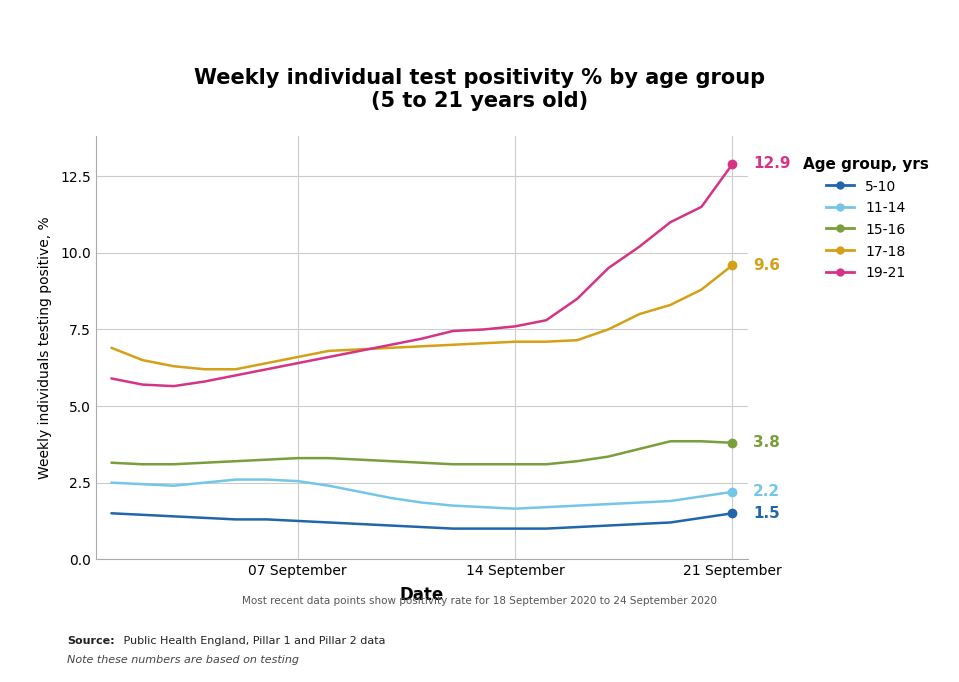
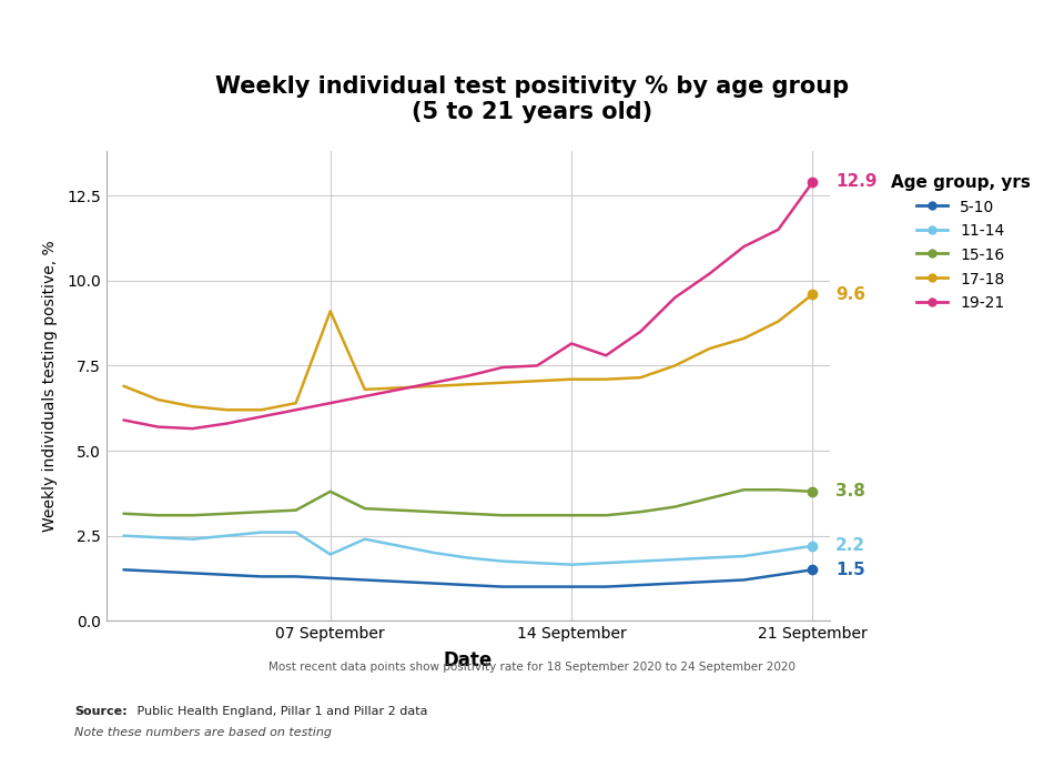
11-14/07 September: 2.55 -> 1.95
15-16/07 September: 3.30 -> 3.80
17-18/07 September: 6.60 -> 9.10
19-21/14 September: 7.60 -> 8.15
